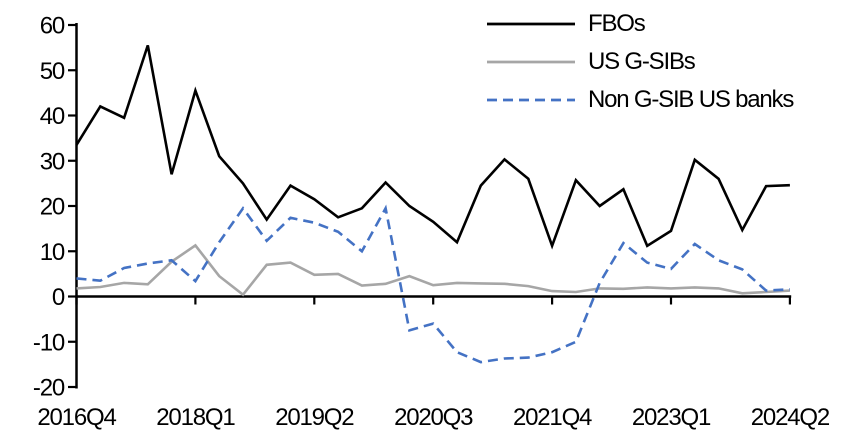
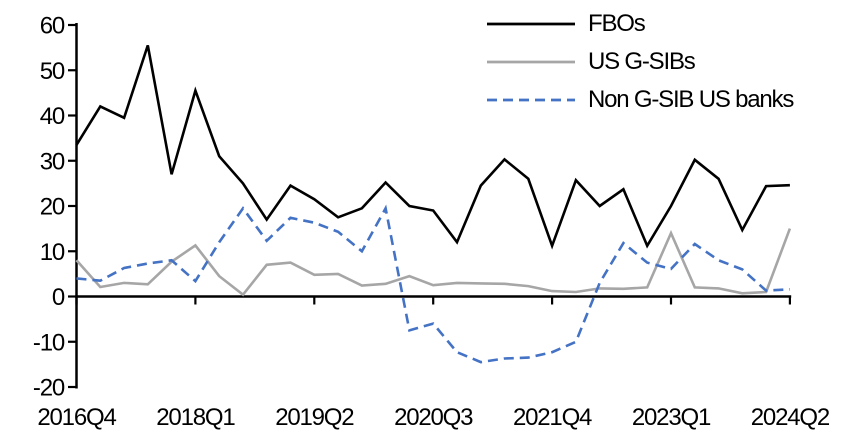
US G-SIBs/2016Q4: 2 -> 8
FBOs/2020Q3: 16 -> 19
FBOs/2023Q1: 14 -> 20
US G-SIBs/2023Q1: 2 -> 14
US G-SIBs/2024Q2: 1 -> 15
